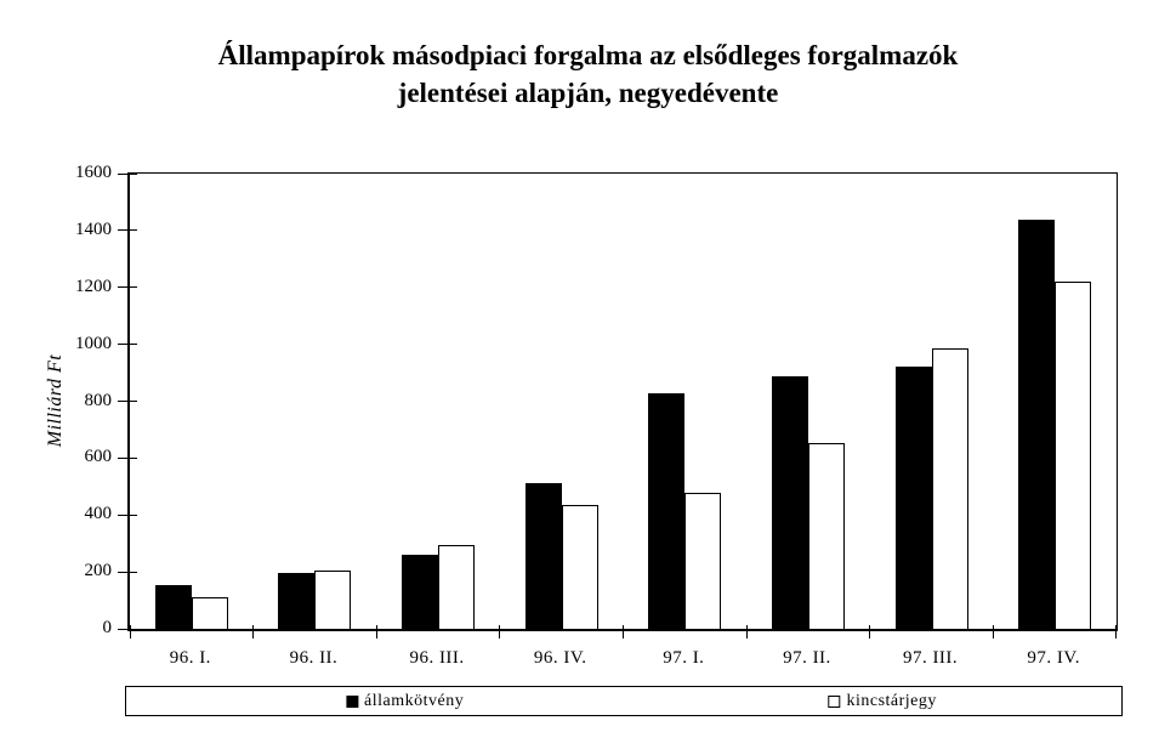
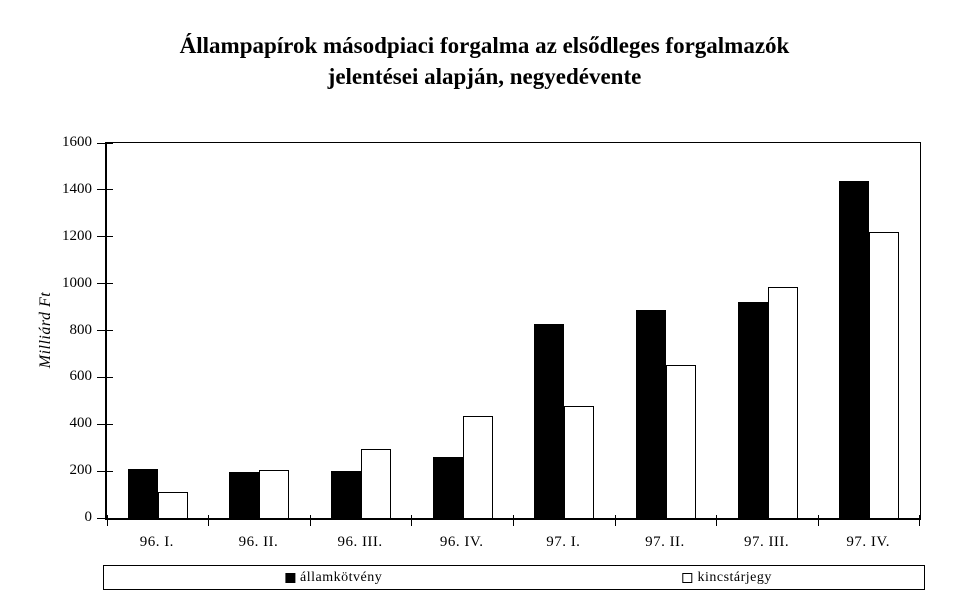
államkötvény/96. I.: 160 -> 210
államkötvény/96. III.: 260 -> 200
államkötvény/96. IV.: 510 -> 260
